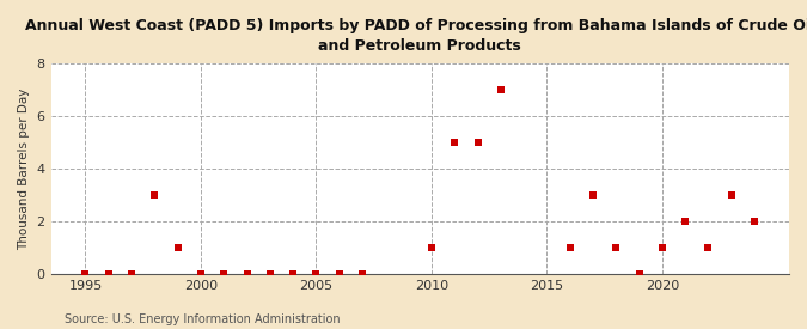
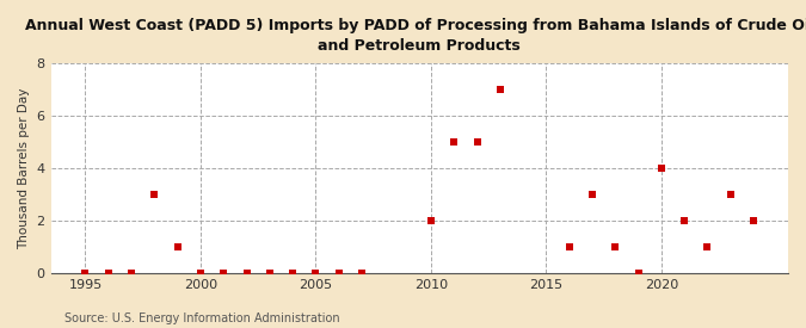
2010: 1 -> 2
2020: 1 -> 4
